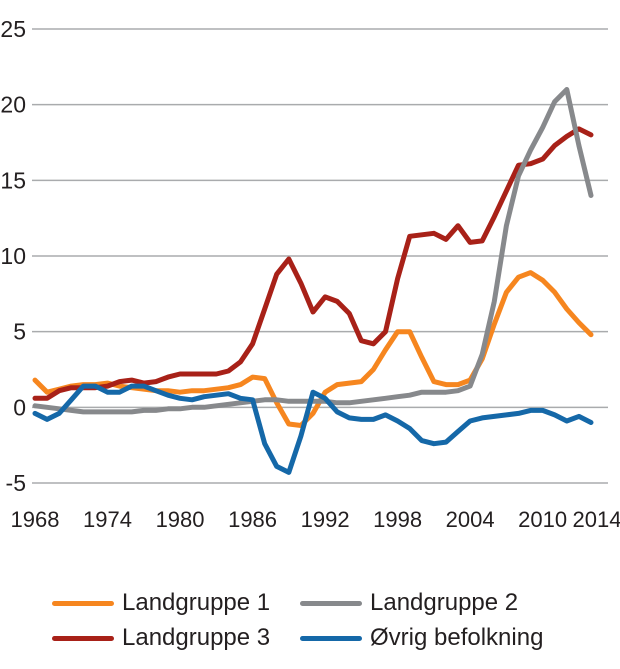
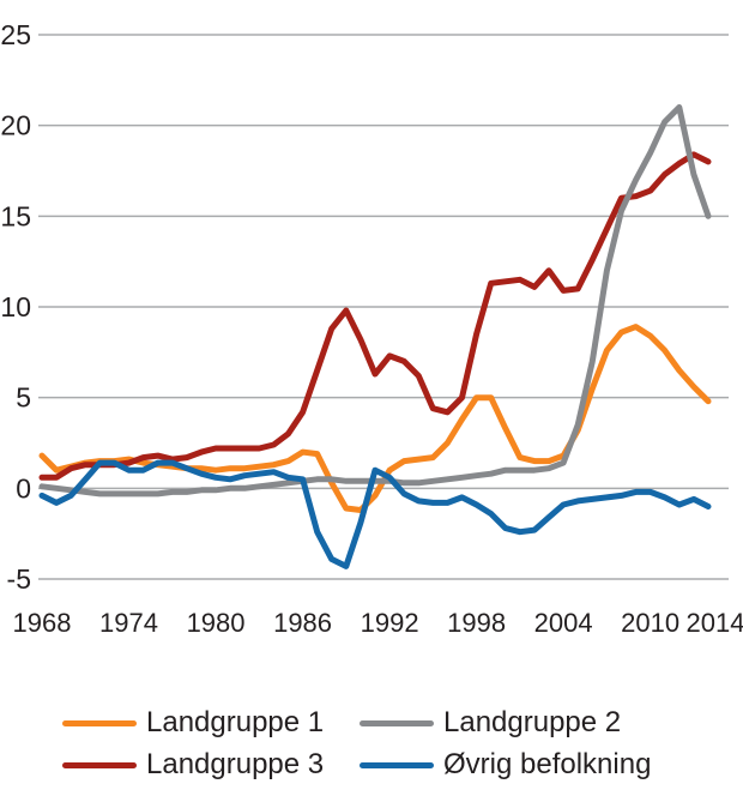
Landgruppe 2/2014: 14.0 -> 15.0
